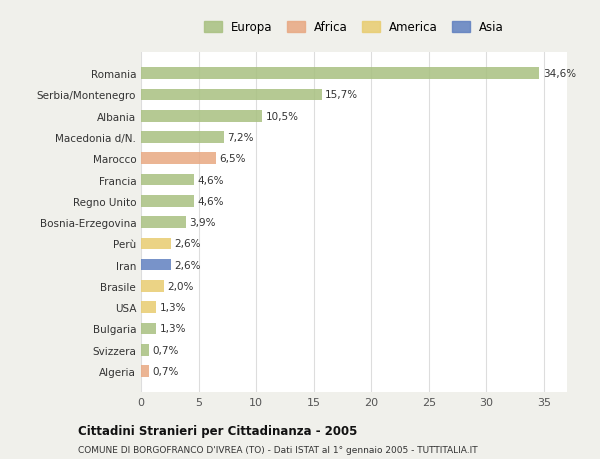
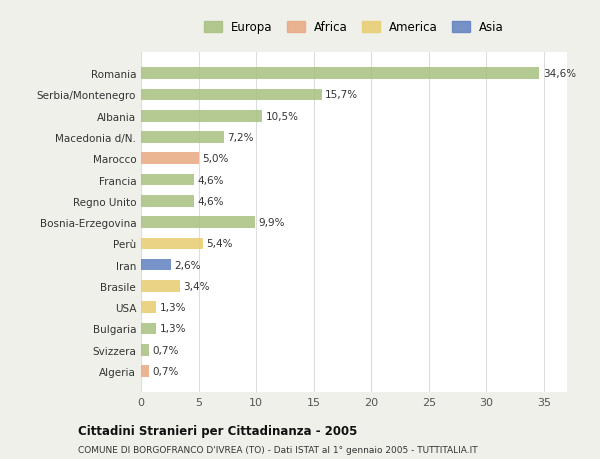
Marocco: 6,5% -> 5,0%
Bosnia-Erzegovina: 3,9% -> 9,9%
Perù: 2,6% -> 5,4%
Brasile: 2,0% -> 3,4%
